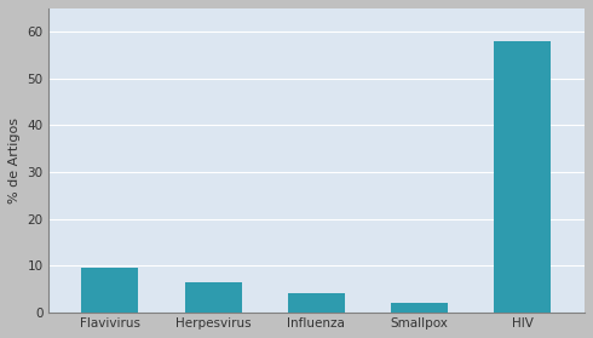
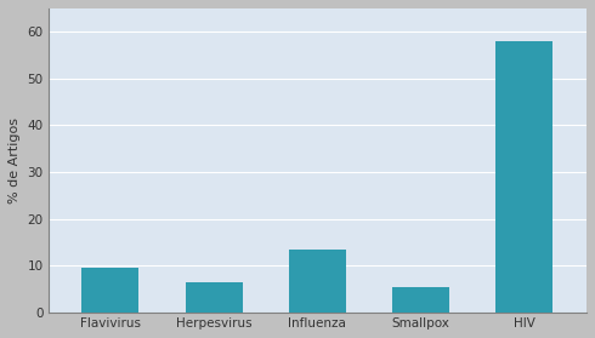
Influenza: 4.0 -> 13.5
Smallpox: 2.0 -> 5.5
